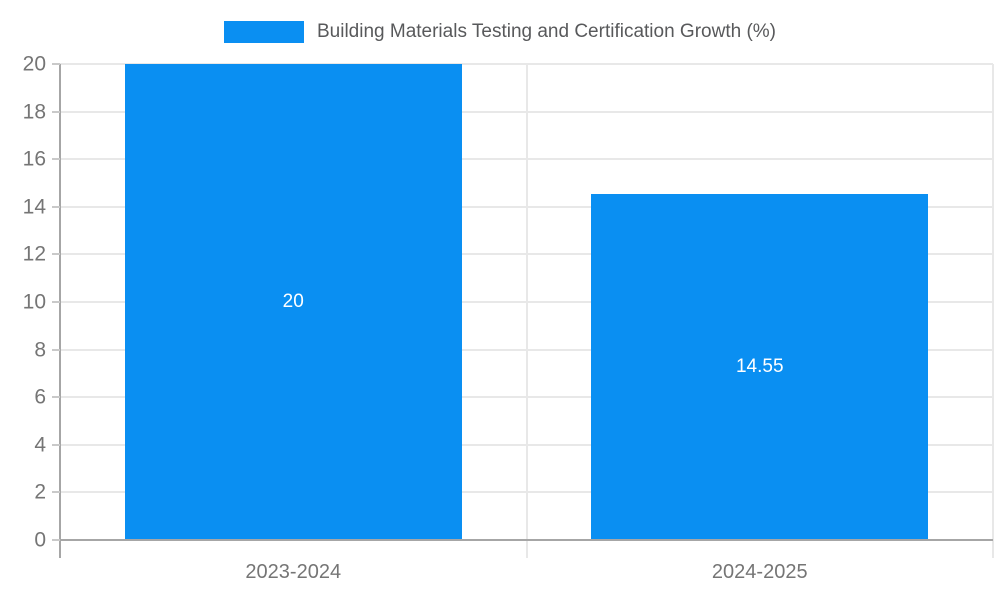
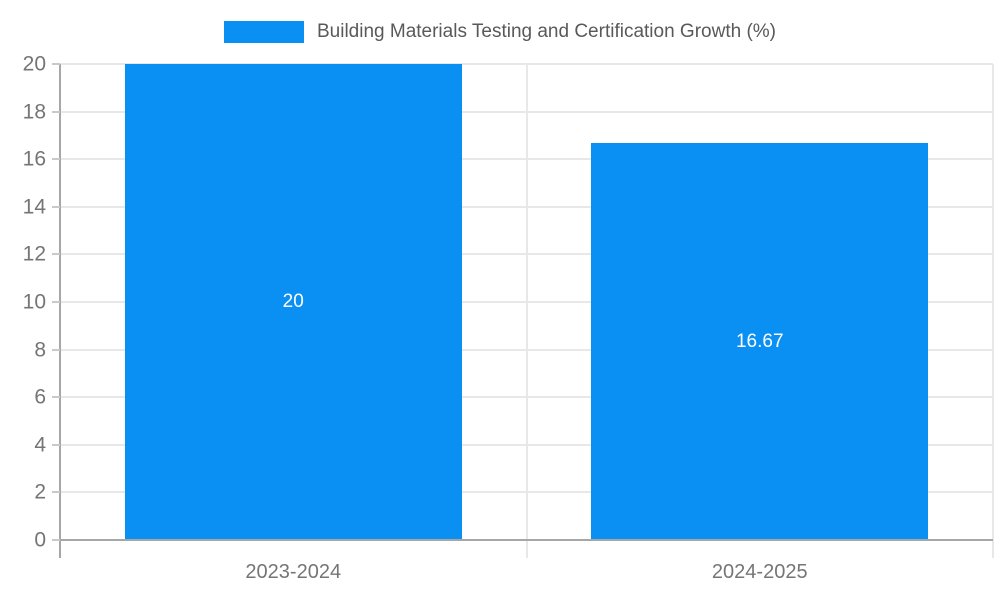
2024-2025: 14.55 -> 16.67
